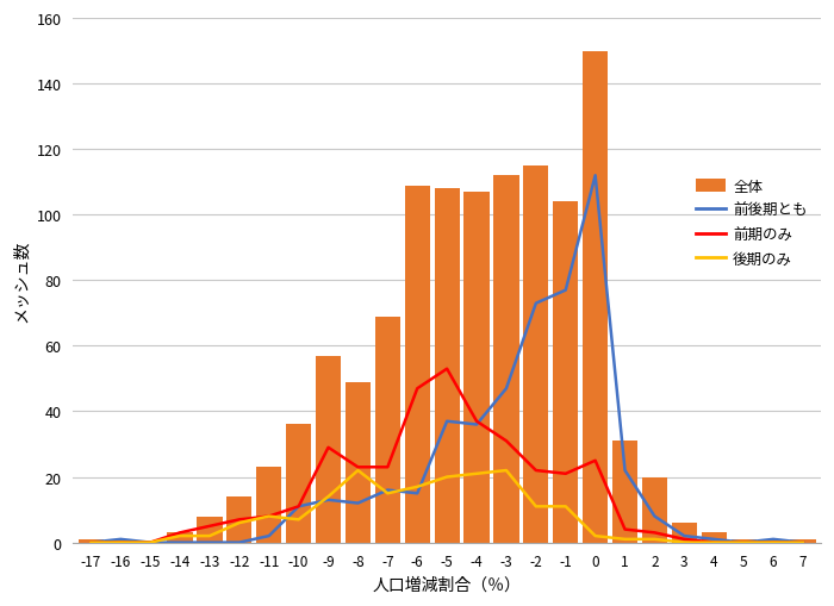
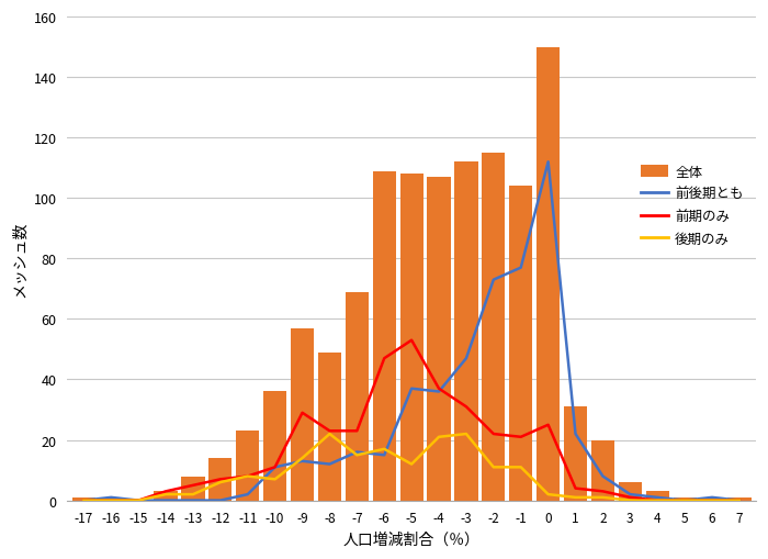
後期のみ/-5: 20 -> 12
